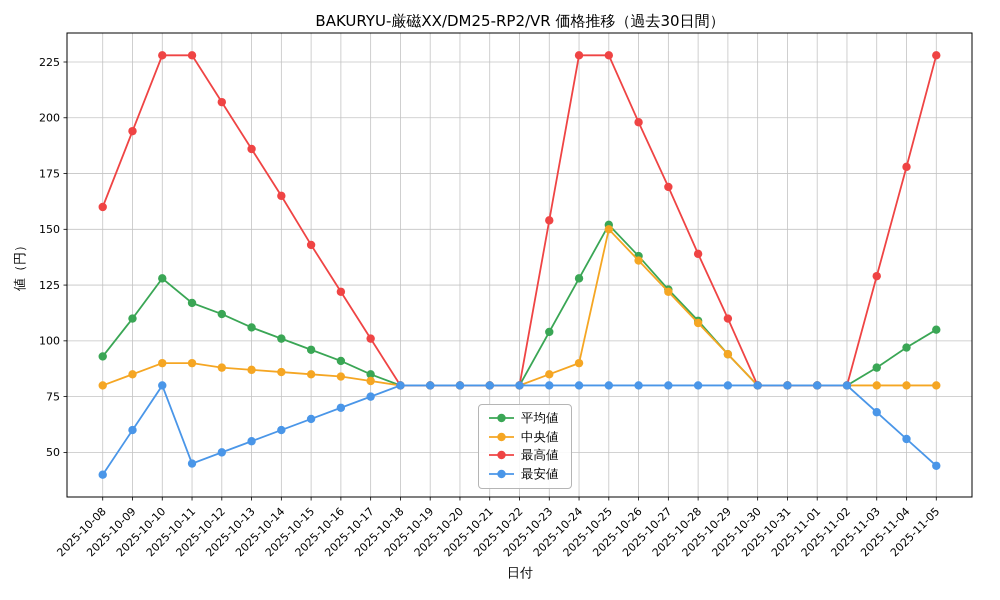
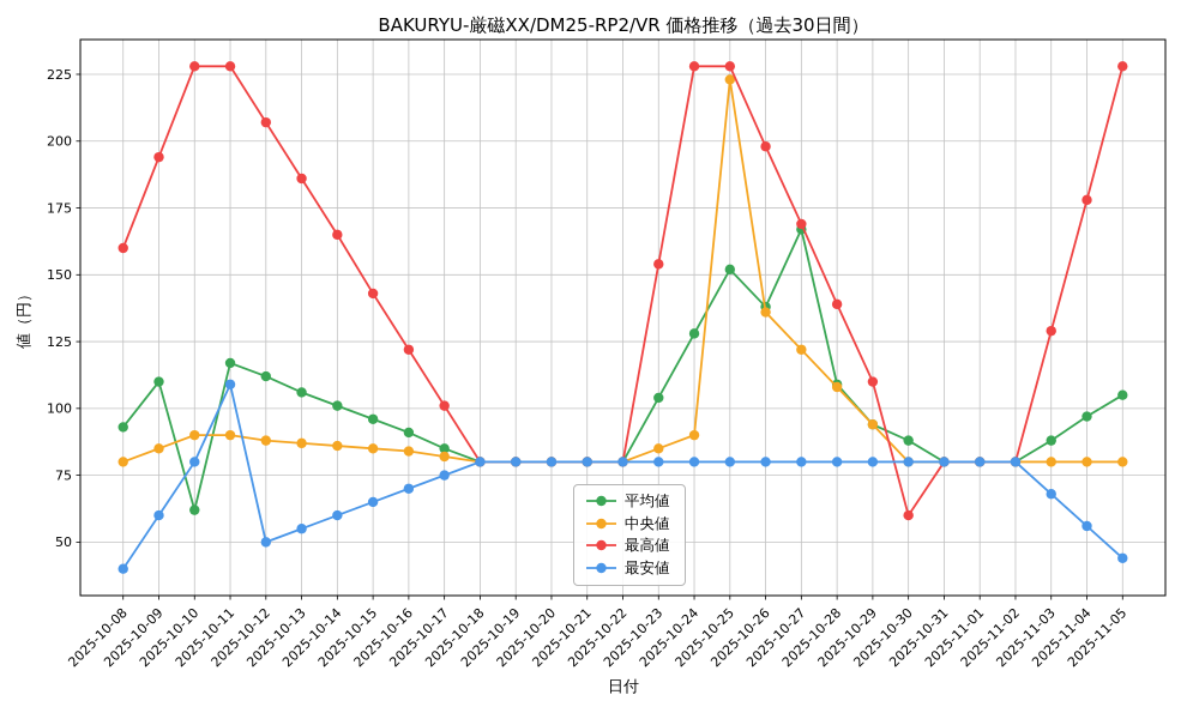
平均値/2025-10-10: 128 -> 62
最安値/2025-10-11: 45 -> 109
中央値/2025-10-25: 150 -> 223
平均値/2025-10-27: 123 -> 167
平均値/2025-10-30: 80 -> 88
最高値/2025-10-30: 80 -> 60
